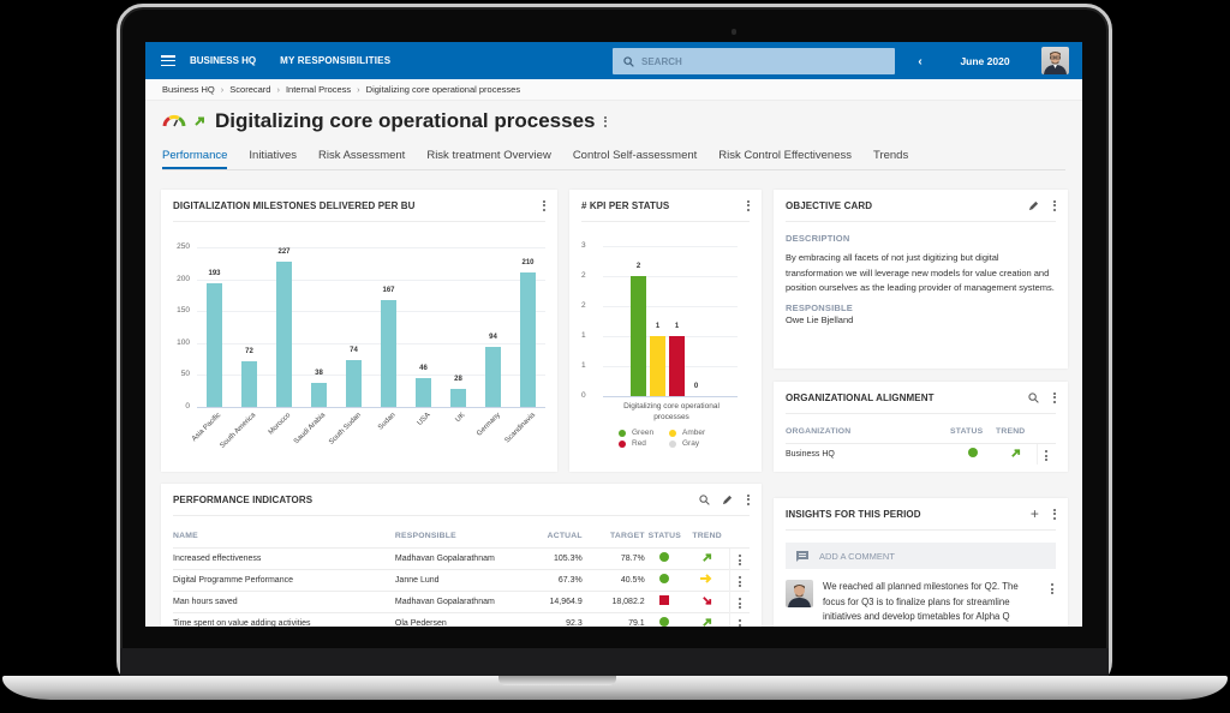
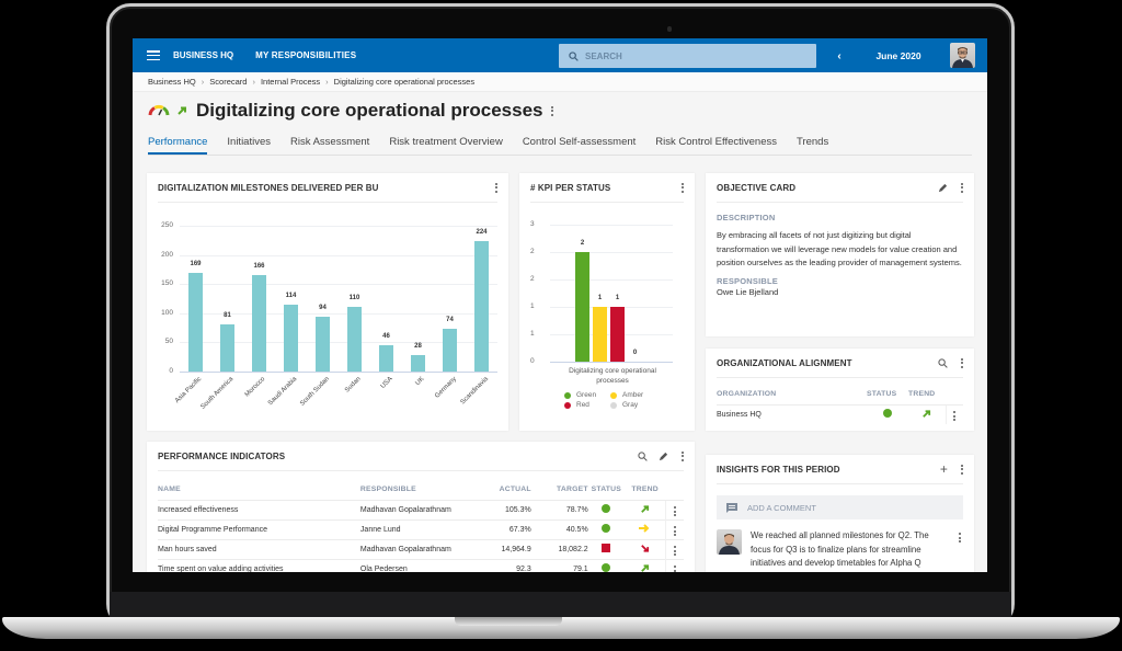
DIGITALIZATION MILESTONES DELIVERED PER BU/Asia Pacific: 193 -> 169
DIGITALIZATION MILESTONES DELIVERED PER BU/South America: 72 -> 81
DIGITALIZATION MILESTONES DELIVERED PER BU/Morocco: 227 -> 166
DIGITALIZATION MILESTONES DELIVERED PER BU/Saudi Arabia: 38 -> 114
DIGITALIZATION MILESTONES DELIVERED PER BU/South Sudan: 74 -> 94
DIGITALIZATION MILESTONES DELIVERED PER BU/Sudan: 167 -> 110
DIGITALIZATION MILESTONES DELIVERED PER BU/Germany: 94 -> 74
DIGITALIZATION MILESTONES DELIVERED PER BU/Scandinavia: 210 -> 224
